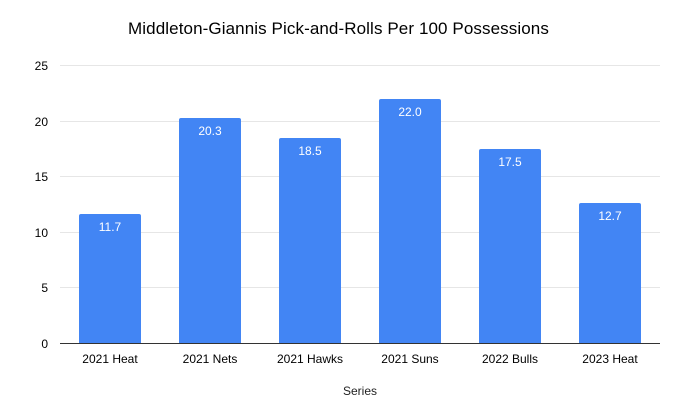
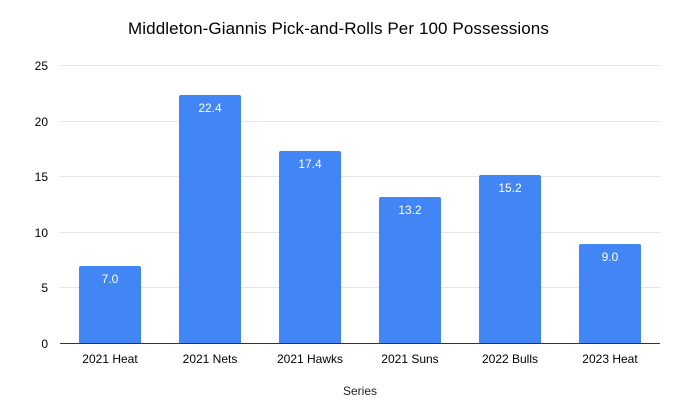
2021 Heat: 11.7 -> 7.0
2021 Nets: 20.3 -> 22.4
2021 Hawks: 18.5 -> 17.4
2021 Suns: 22.0 -> 13.2
2022 Bulls: 17.5 -> 15.2
2023 Heat: 12.7 -> 9.0
